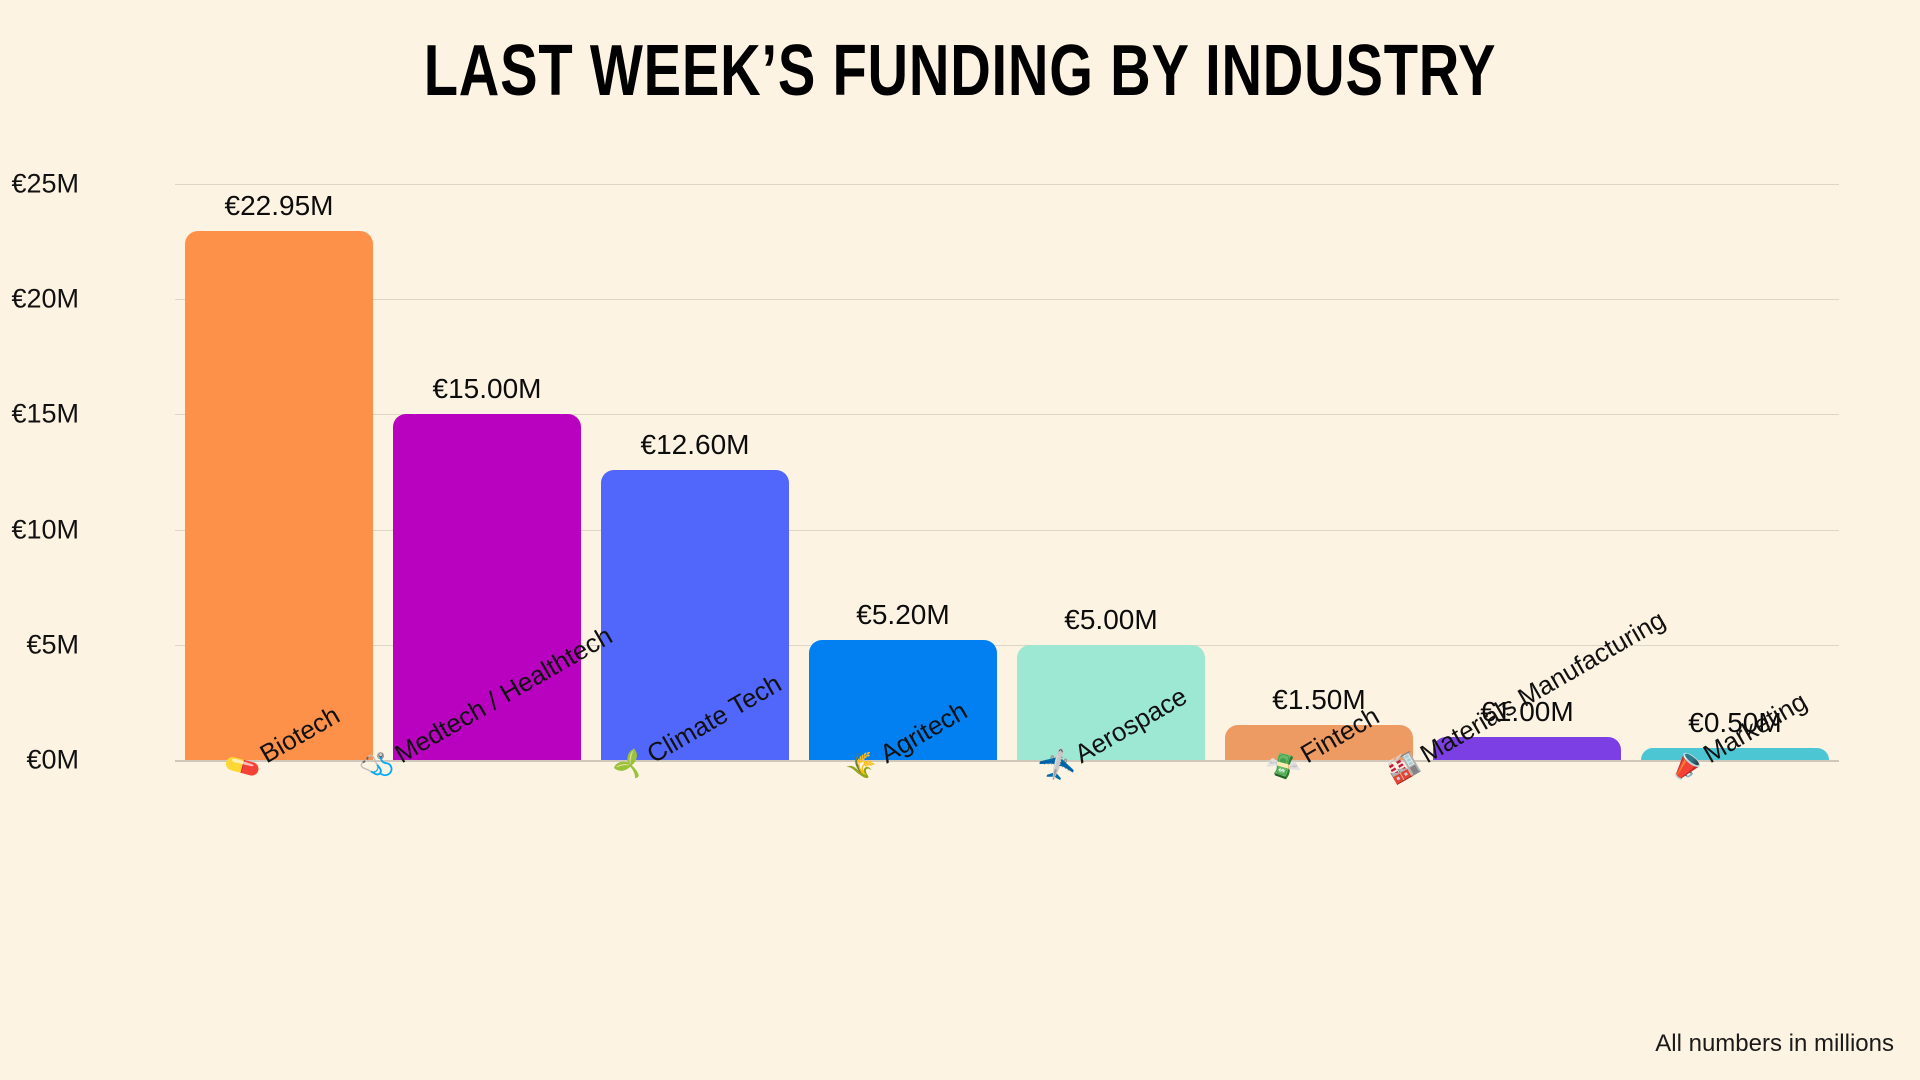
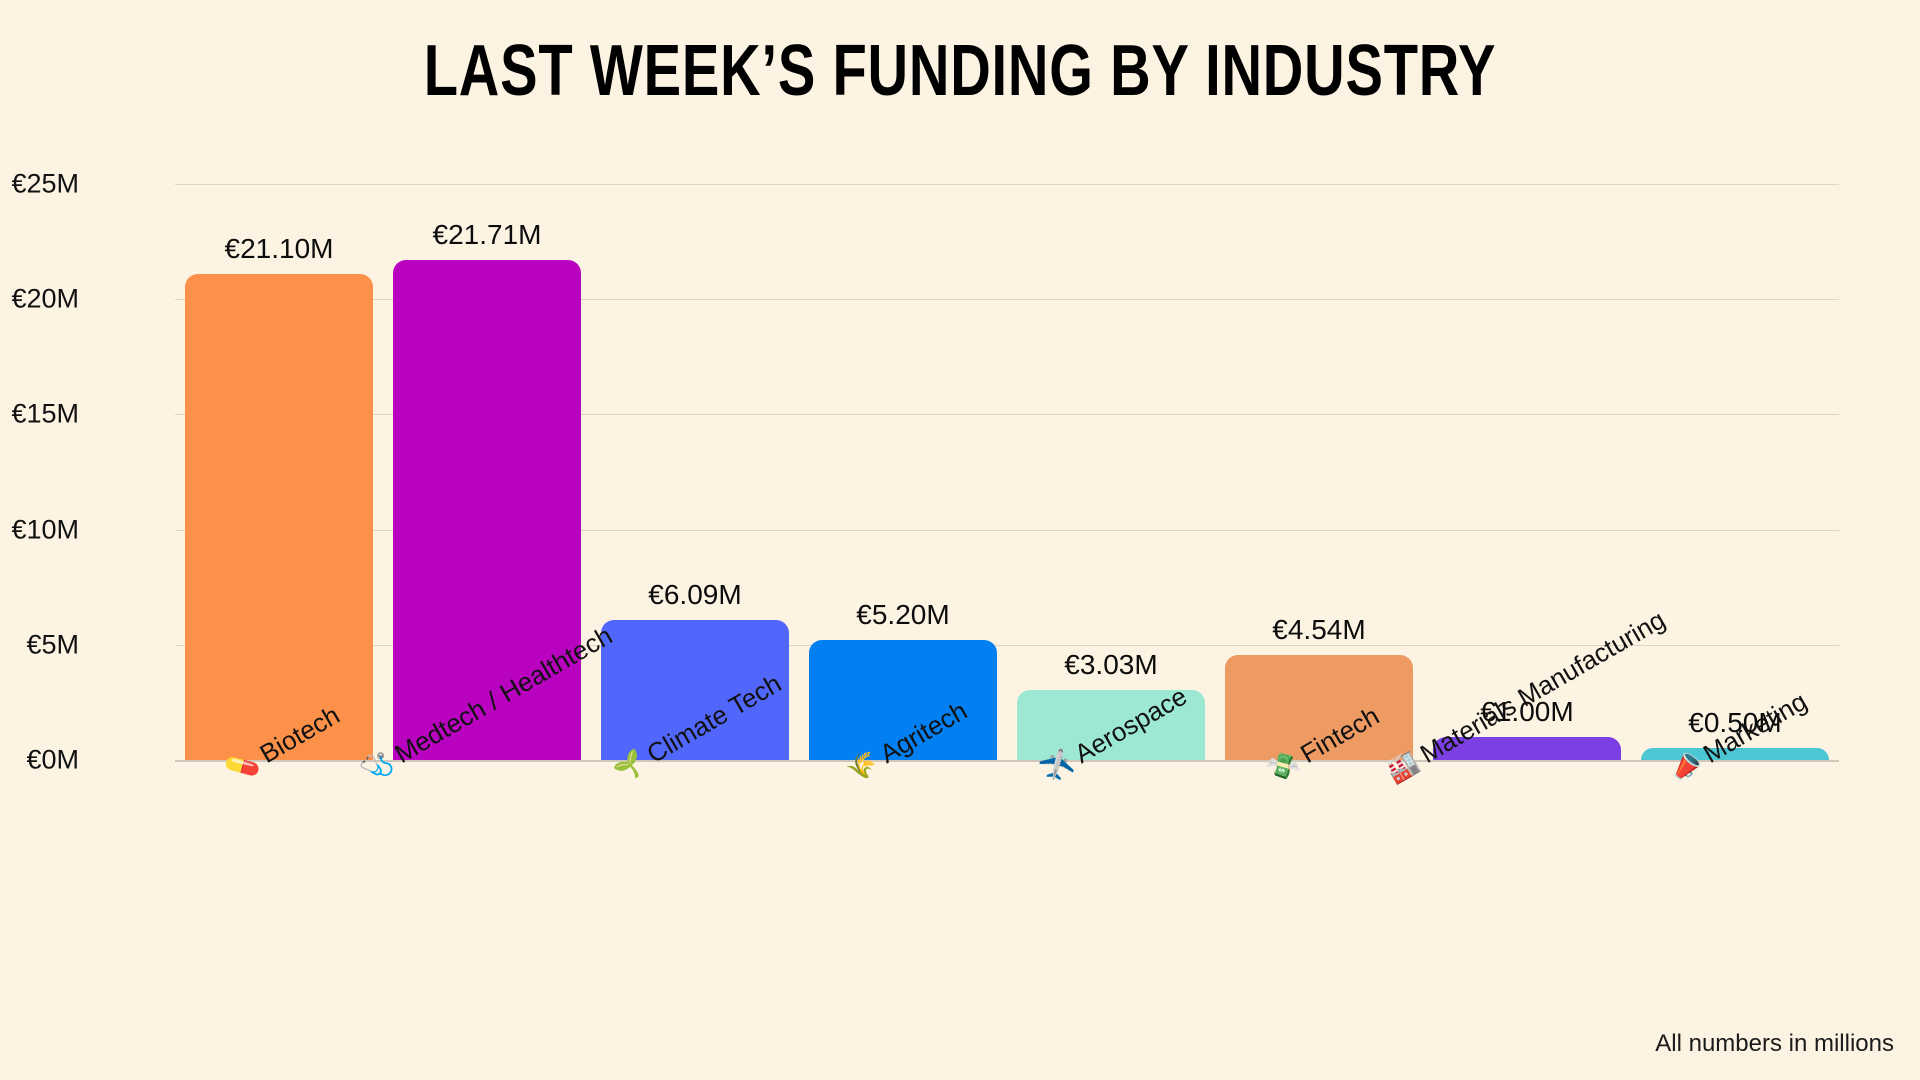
Biotech: €22.95M -> €21.10M
Medtech / Healthtech: €15.00M -> €21.71M
Climate Tech: €12.60M -> €6.09M
Aerospace: €5.00M -> €3.03M
Fintech: €1.50M -> €4.54M
